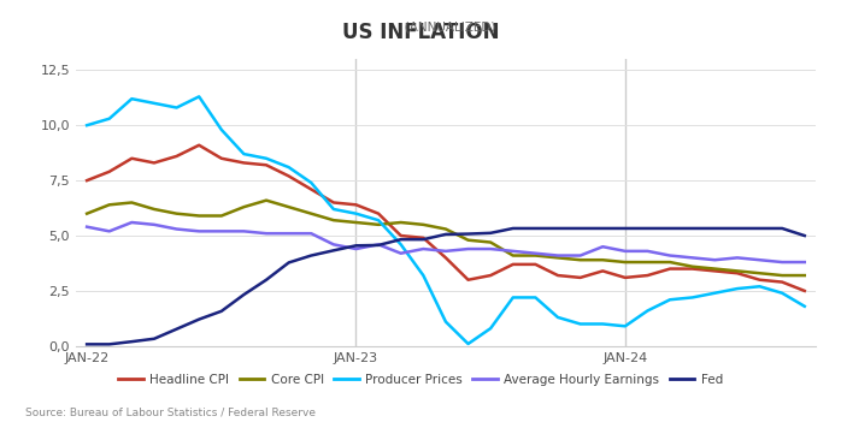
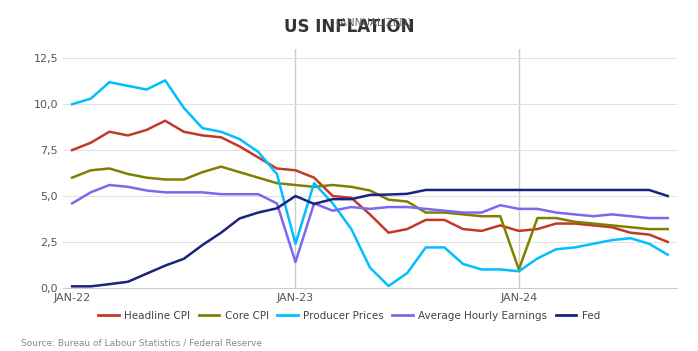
Average Hourly Earnings/JAN-22: 5,4 -> 4,6
Producer Prices/JAN-23: 6,0 -> 2,4
Average Hourly Earnings/JAN-23: 4,4 -> 1,4
Fed/JAN-23: 4,5 -> 5,0
Core CPI/JAN-24: 3,8 -> 1,0
